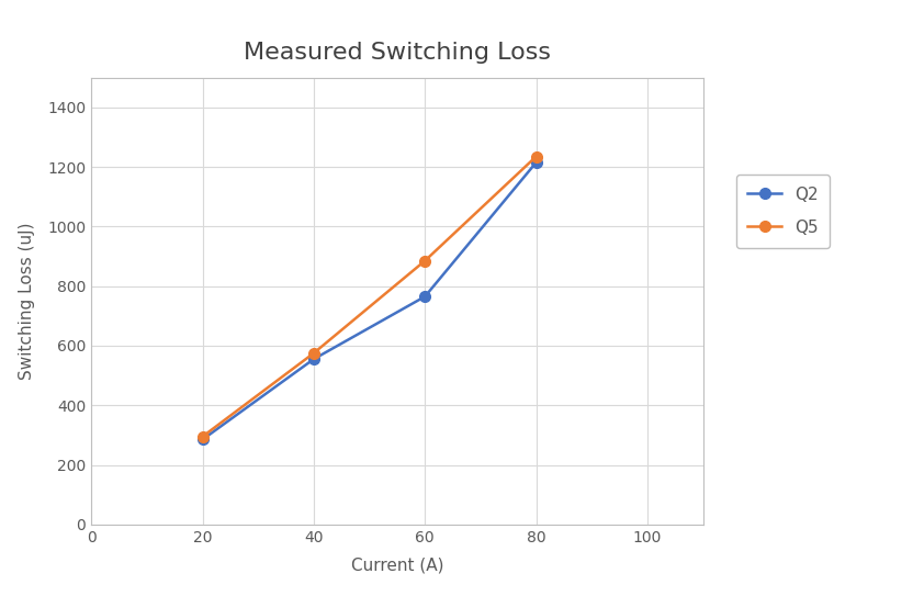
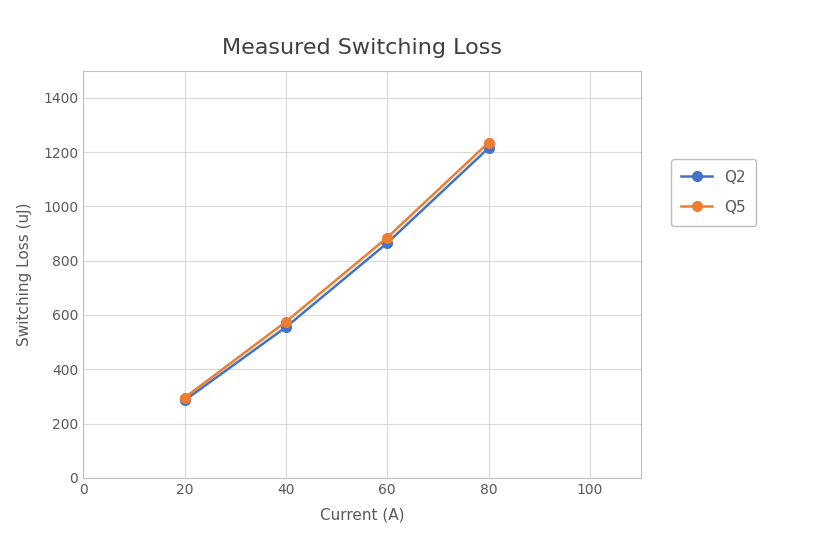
Q2/60: 765 -> 865
